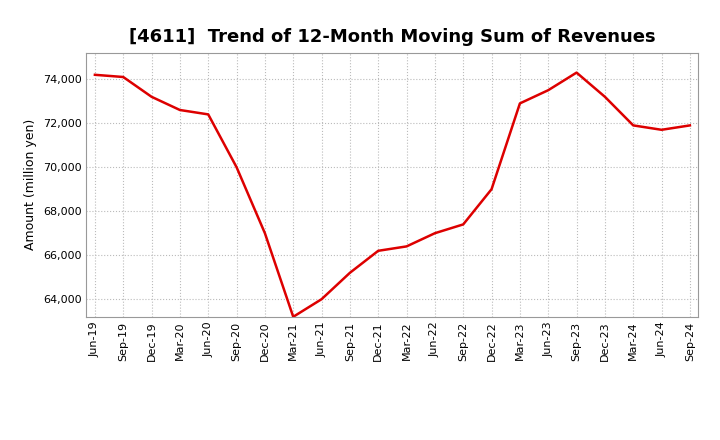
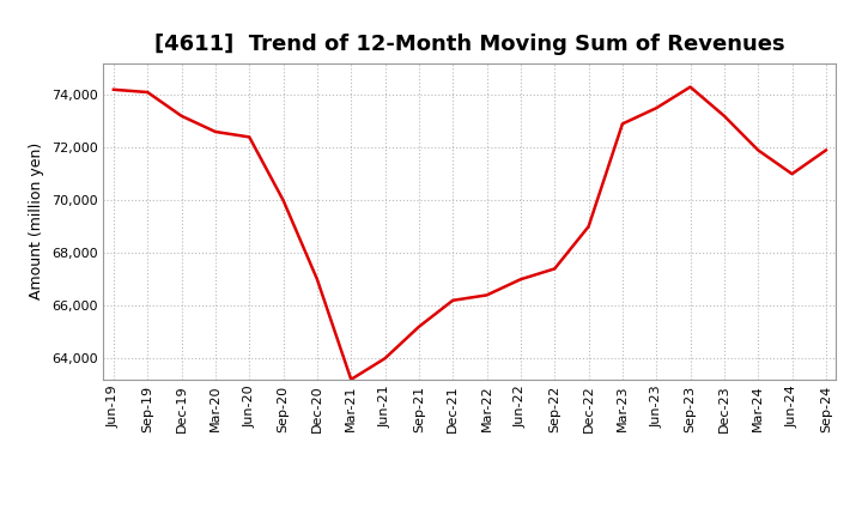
Jun-24: 71,700 -> 71,000
